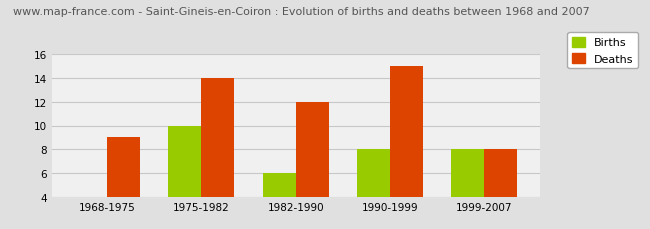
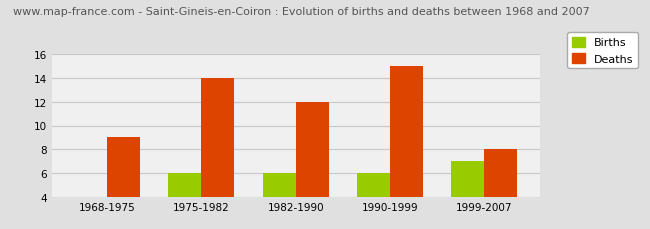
Births/1975-1982: 10 -> 6
Births/1990-1999: 8 -> 6
Births/1999-2007: 8 -> 7
